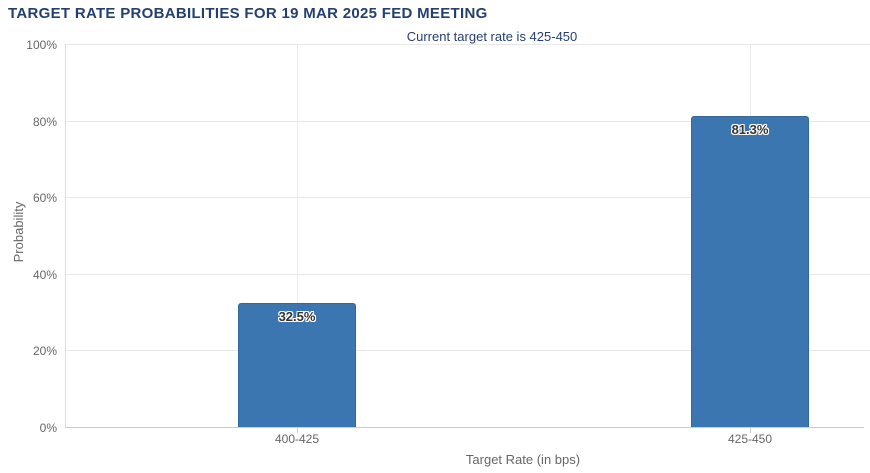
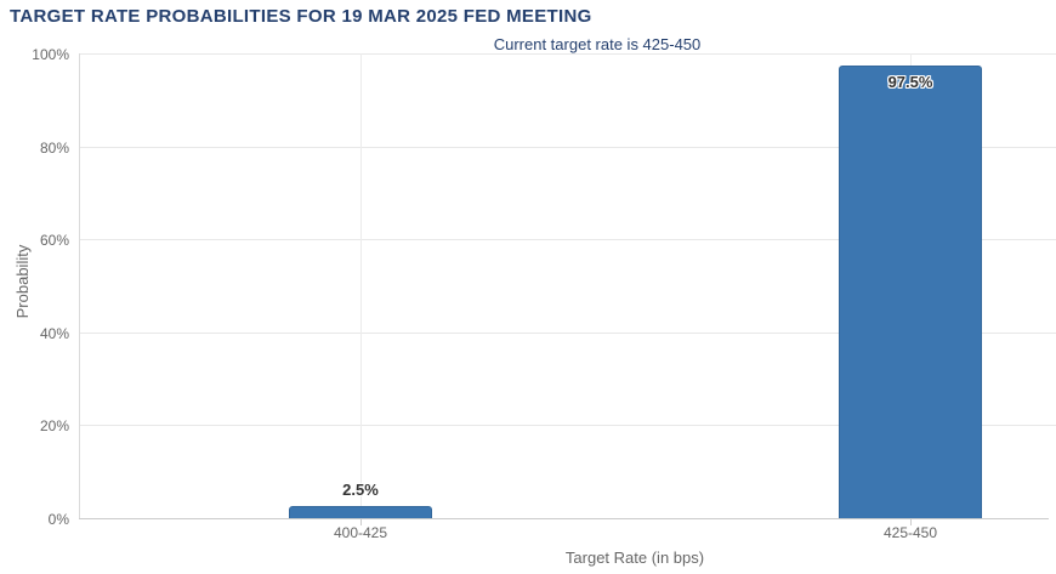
400-425: 32.5% -> 2.5%
425-450: 81.3% -> 97.5%
